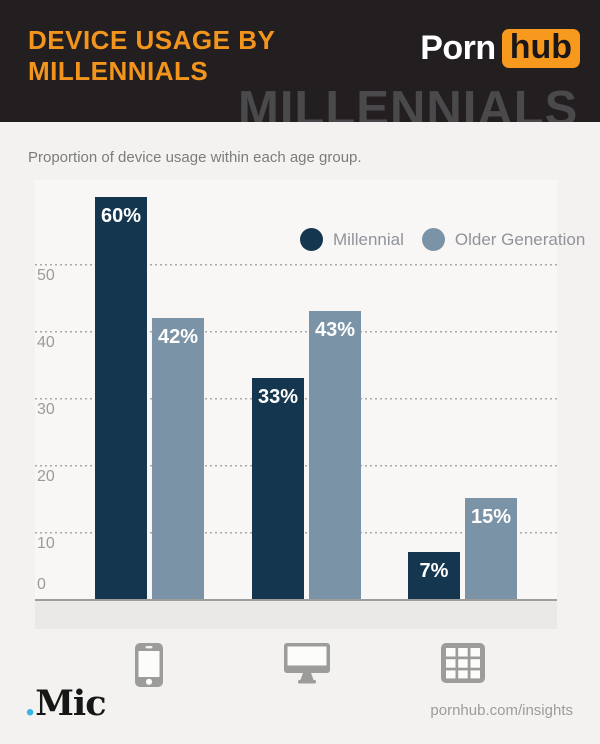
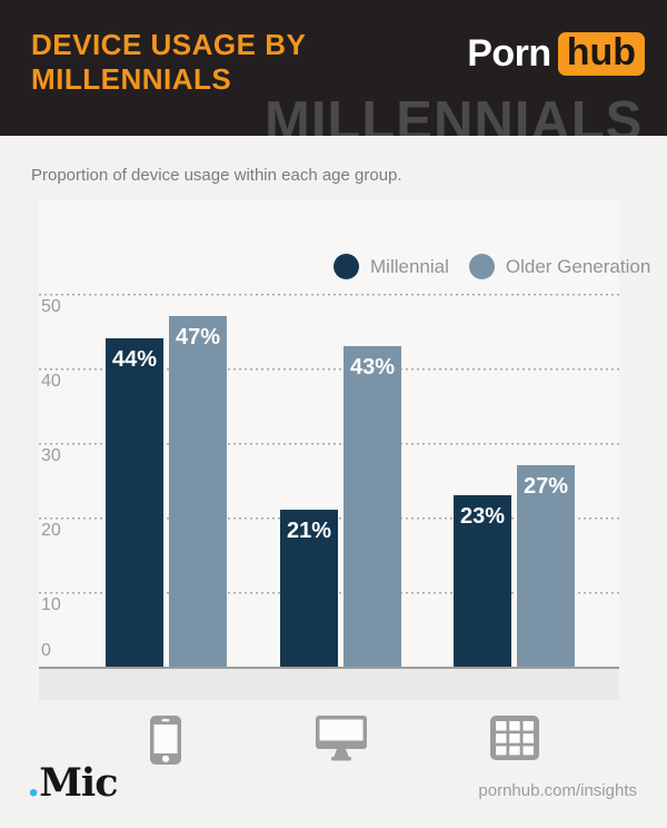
Millennial/Phone: 60% -> 44%
Older Generation/Phone: 42% -> 47%
Millennial/Desktop: 33% -> 21%
Millennial/Tablet: 7% -> 23%
Older Generation/Tablet: 15% -> 27%
